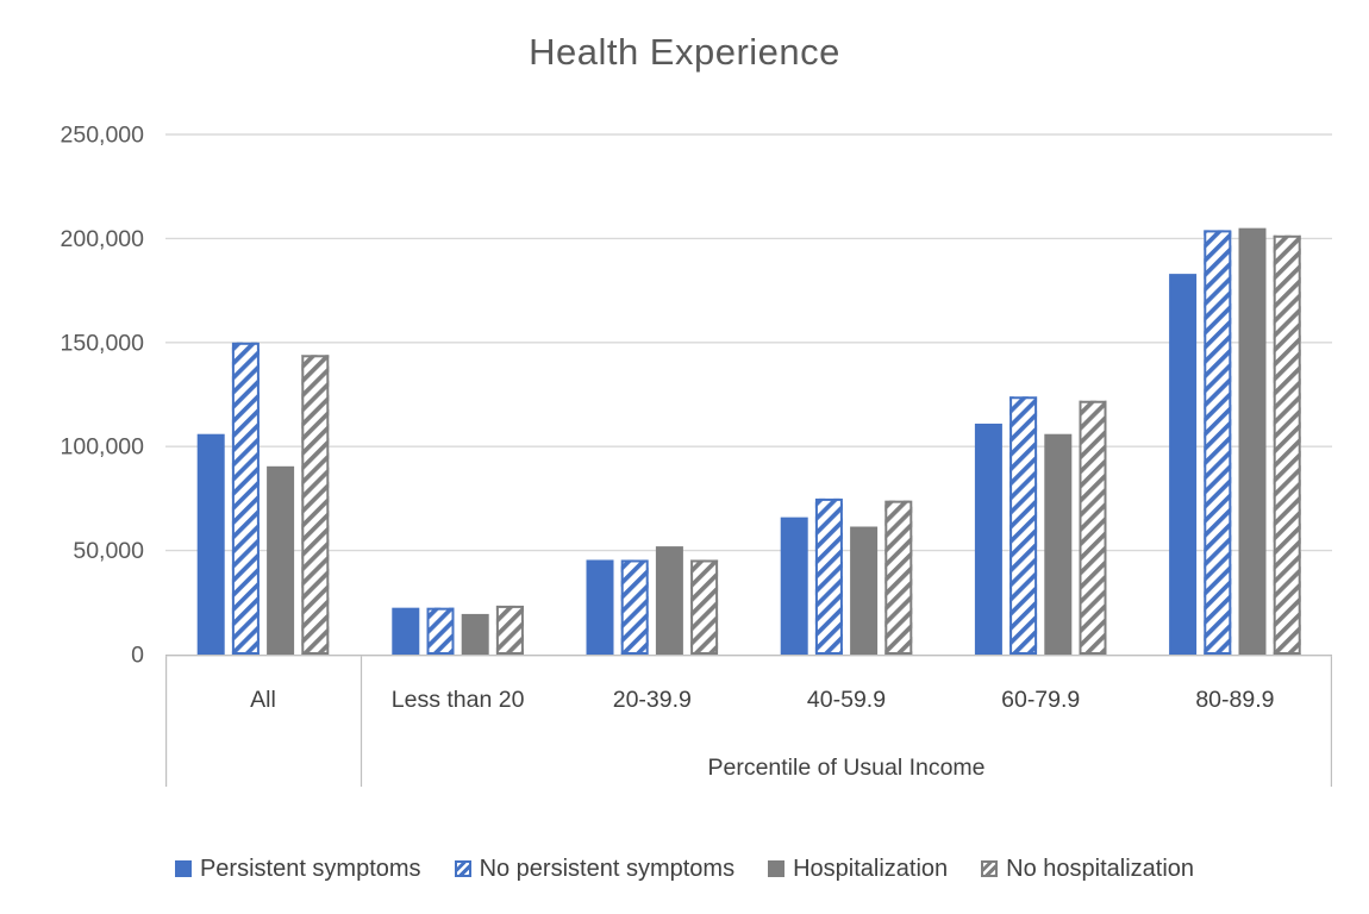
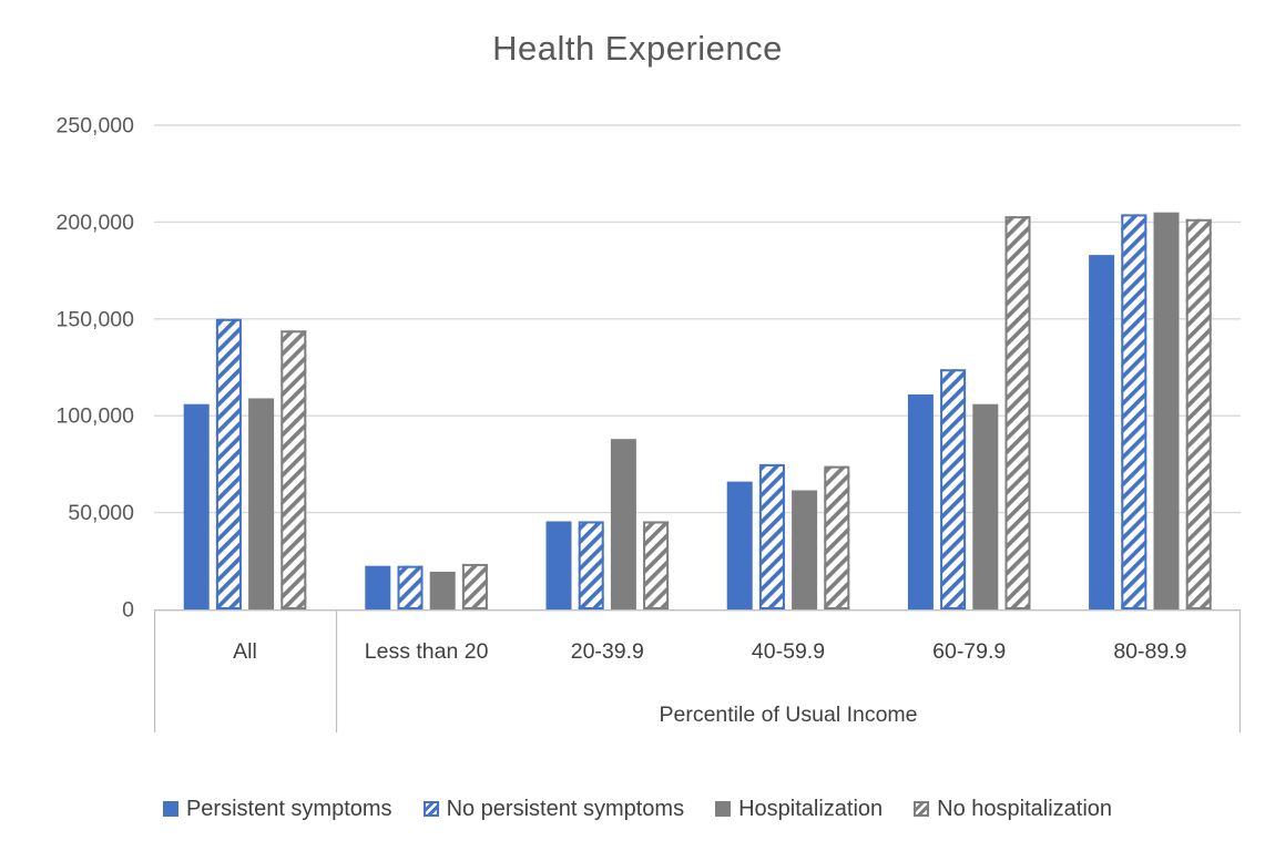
Hospitalization/All: 90000 -> 109000
Hospitalization/20-39.9: 52000 -> 88000
No hospitalization/60-79.9: 122000 -> 203000
